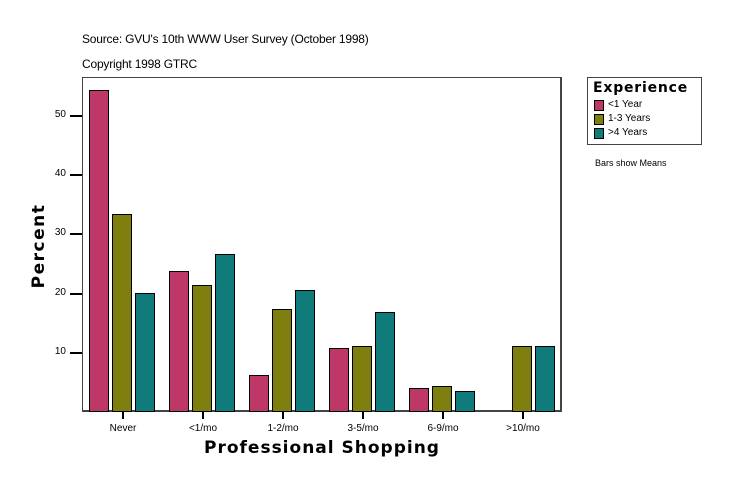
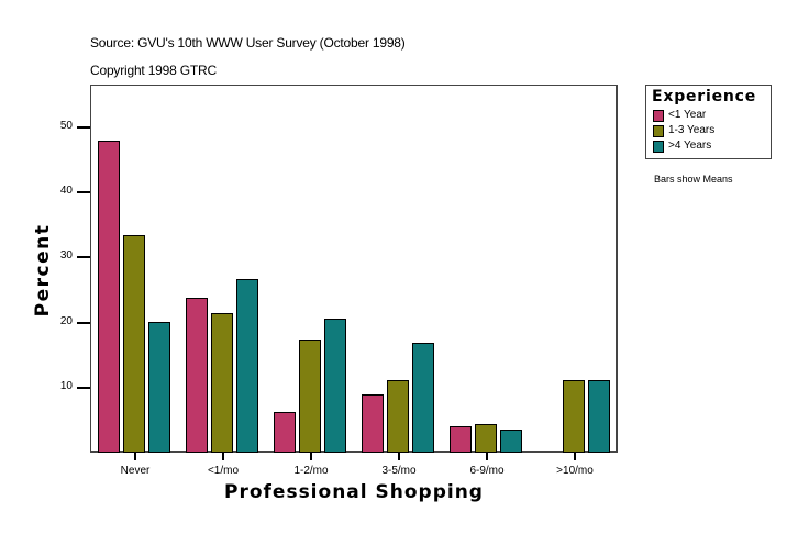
<1 Year/Never: 54 -> 48
<1 Year/3-5/mo: 11 -> 9
